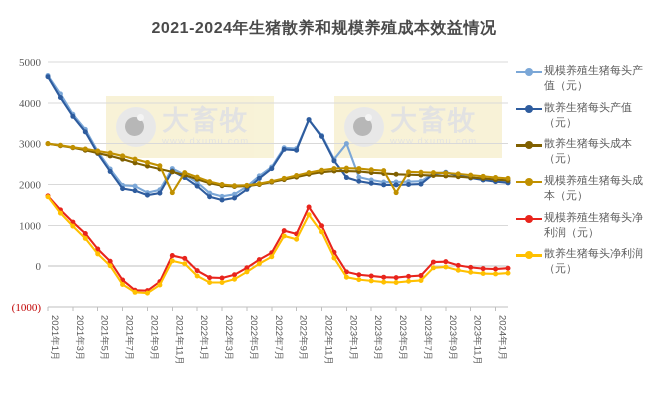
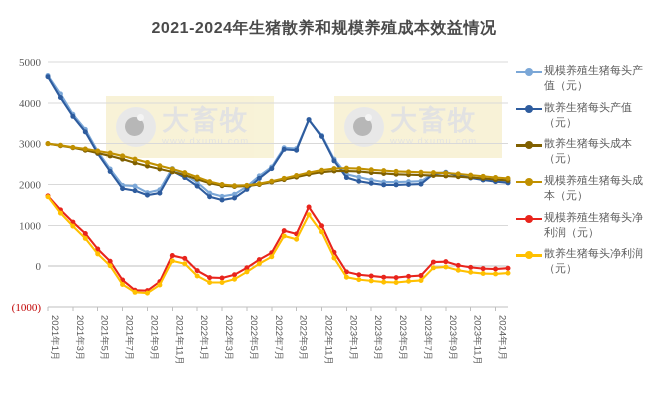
规模养殖生猪每头成本（元）/2021年11月: 1800 -> 2400
规模养殖生猪每头产值（元）/2023年1月: 3000 -> 2200
规模养殖生猪每头成本（元）/2023年5月: 1800 -> 2300
